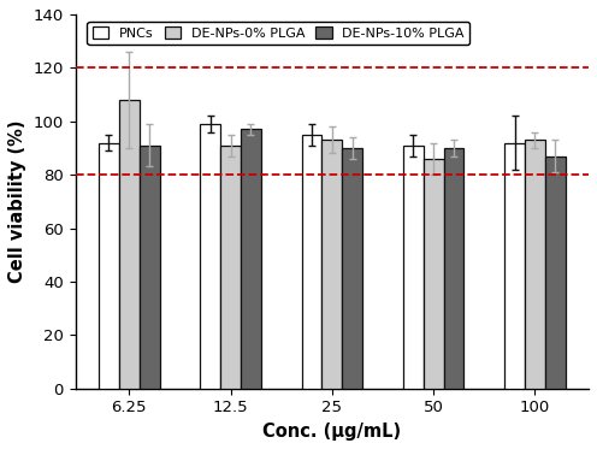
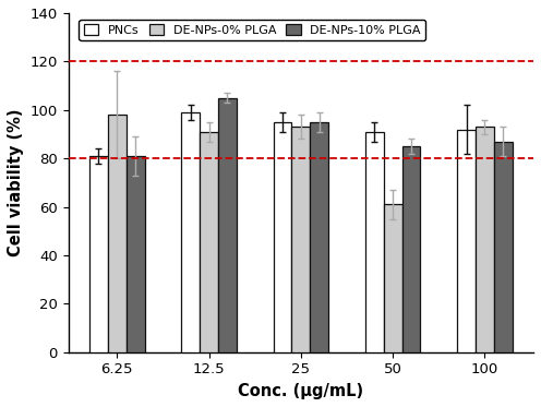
PNCs/6.25: 92 -> 81
DE-NPs-0% PLGA/6.25: 108 -> 98
DE-NPs-10% PLGA/6.25: 91 -> 81
DE-NPs-10% PLGA/12.5: 97 -> 105
DE-NPs-10% PLGA/25: 90 -> 95
DE-NPs-0% PLGA/50: 86 -> 61
DE-NPs-10% PLGA/50: 90 -> 85
